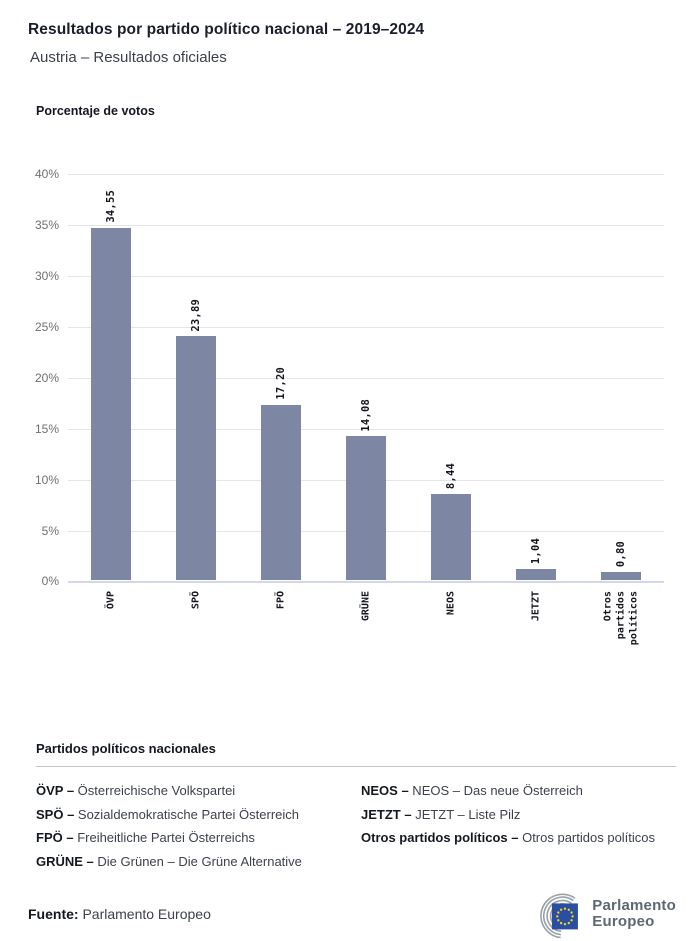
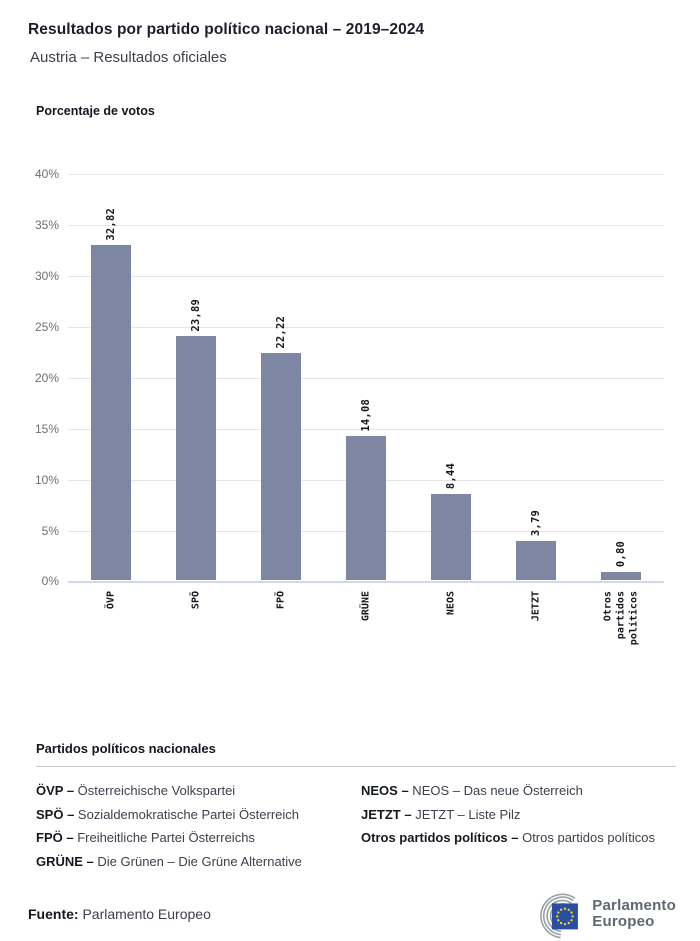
ÖVP: 34,55 -> 32,82
FPÖ: 17,20 -> 22,22
JETZT: 1,04 -> 3,79
